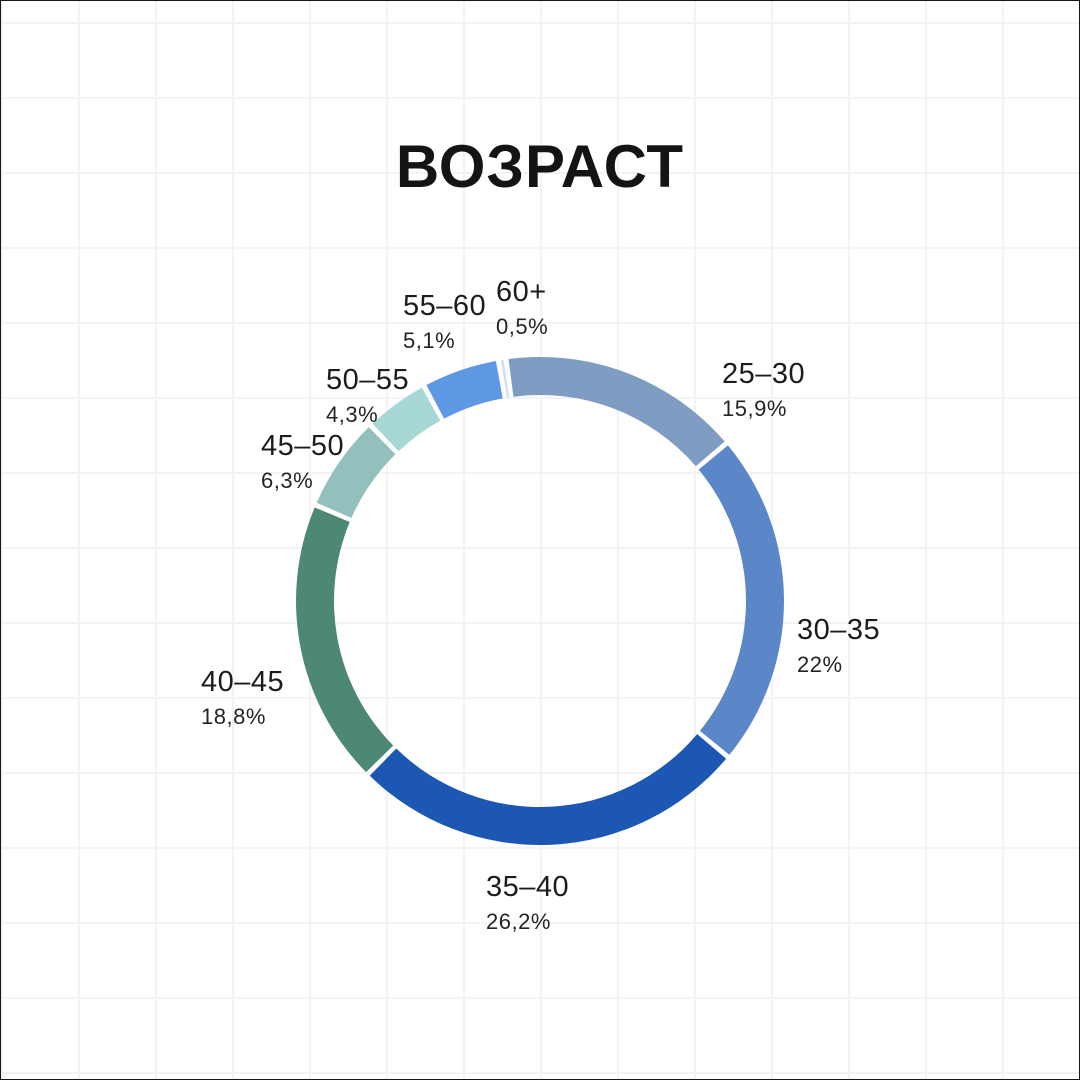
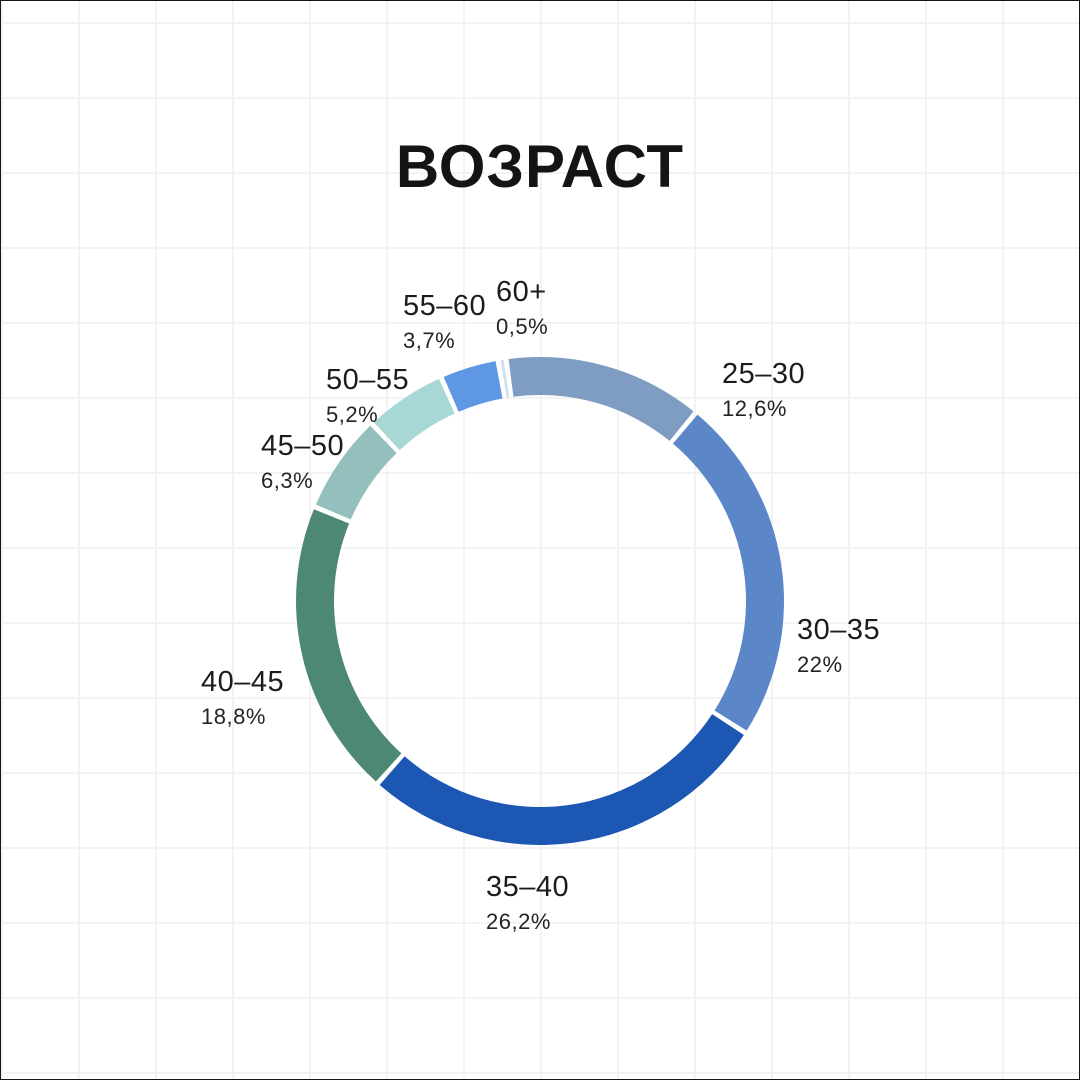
25–30: 15,9% -> 12,6%
50–55: 4,3% -> 5,2%
55–60: 5,1% -> 3,7%
